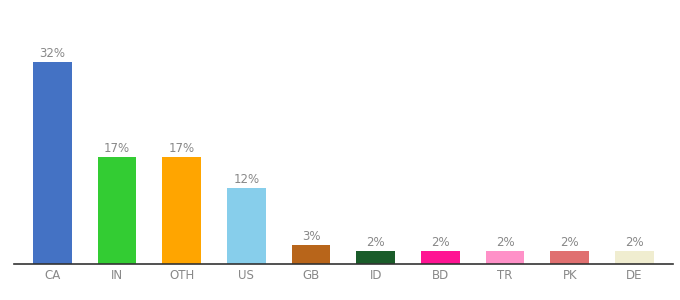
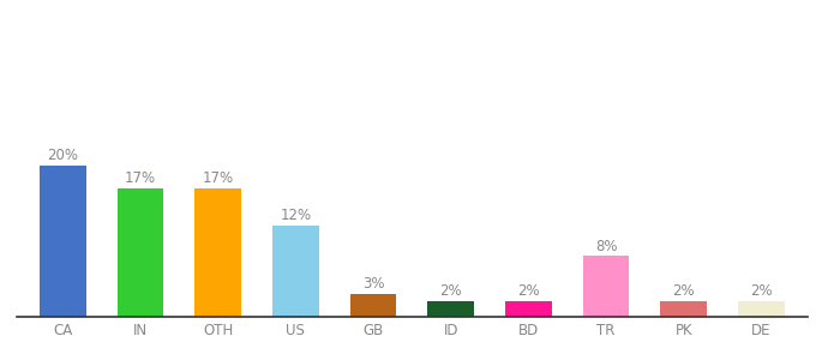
CA: 32% -> 20%
TR: 2% -> 8%
